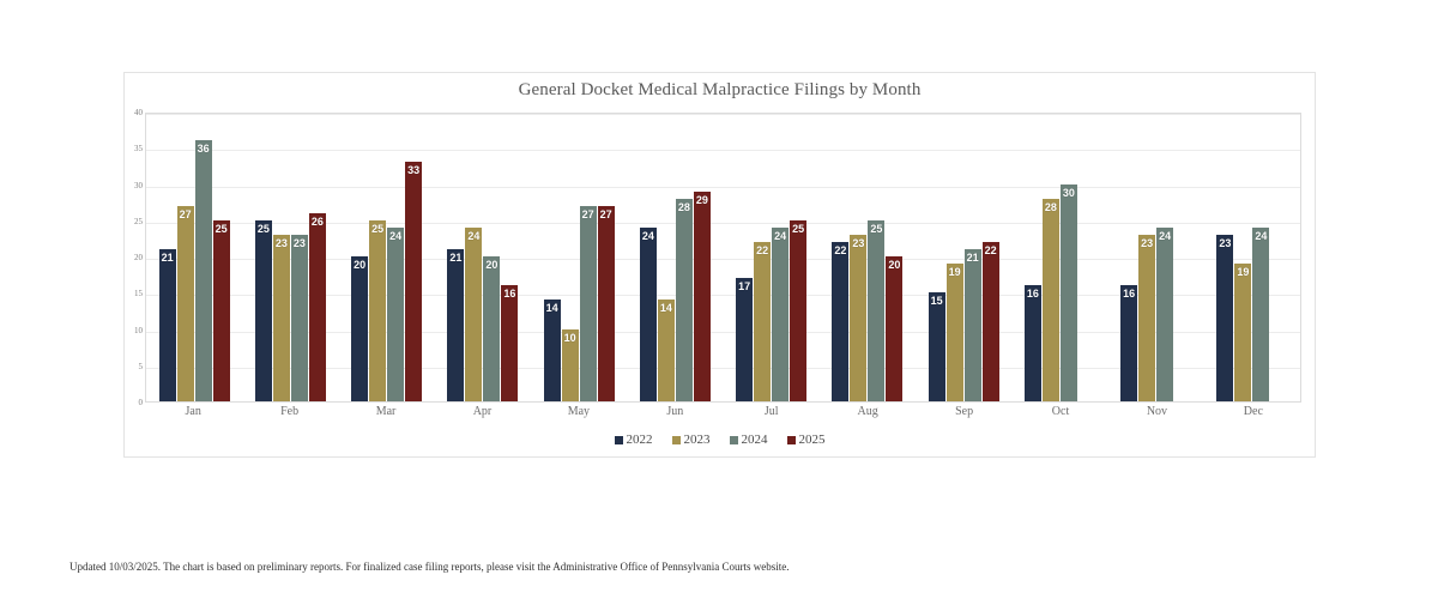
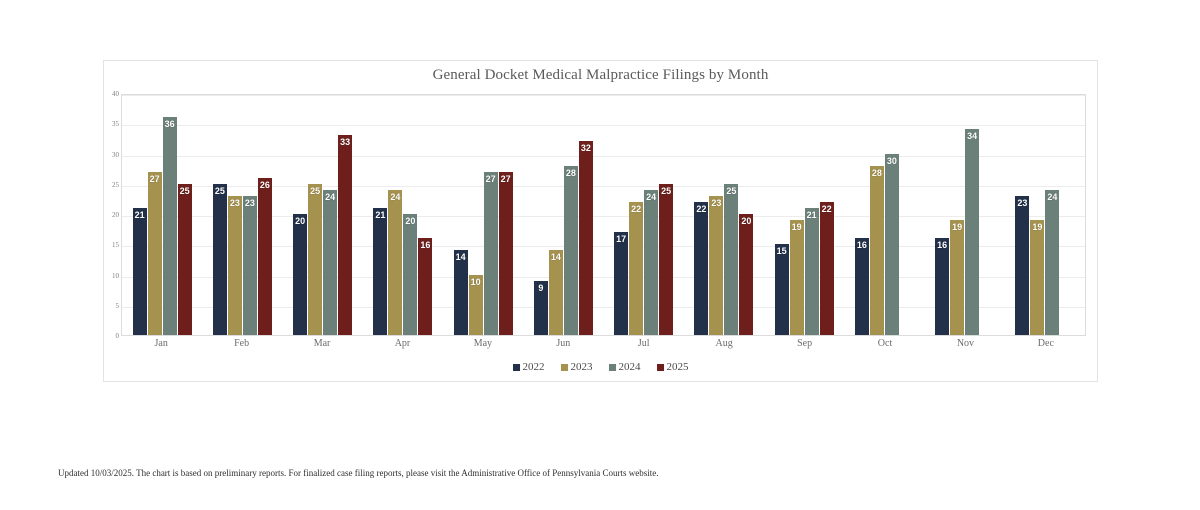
2022/Jun: 24 -> 9
2025/Jun: 29 -> 32
2023/Nov: 23 -> 19
2024/Nov: 24 -> 34
